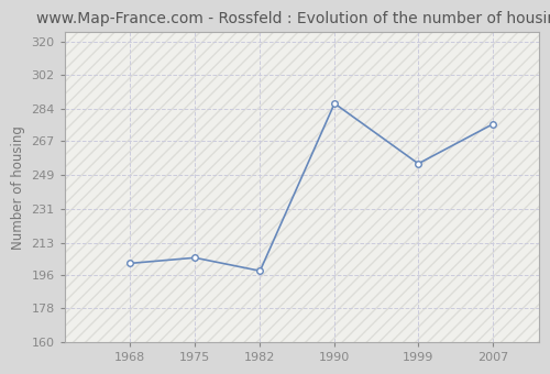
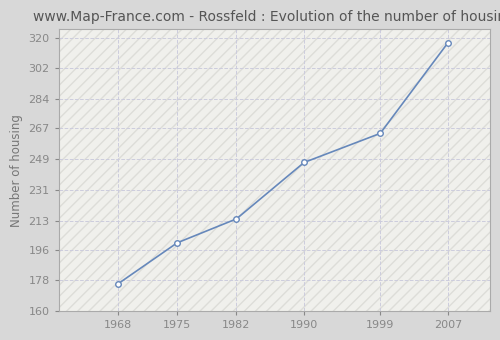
1968: 202 -> 176
1975: 205 -> 200
1982: 198 -> 214
1990: 287 -> 247
1999: 255 -> 264
2007: 276 -> 317
